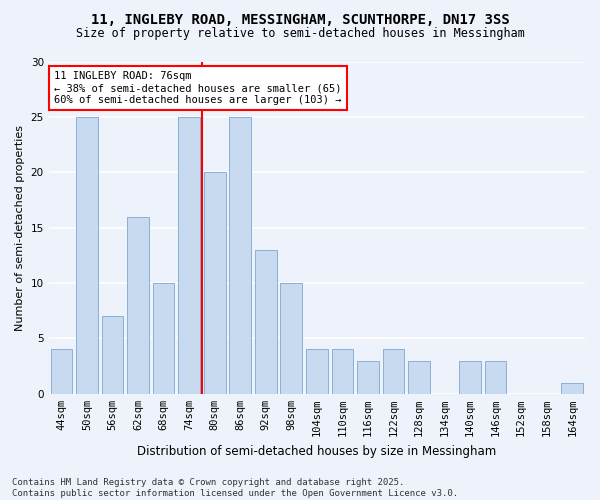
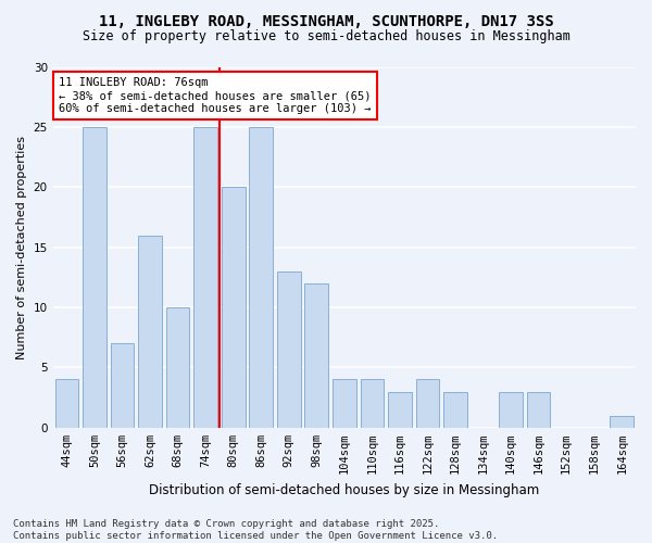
98sqm: 10 -> 12
